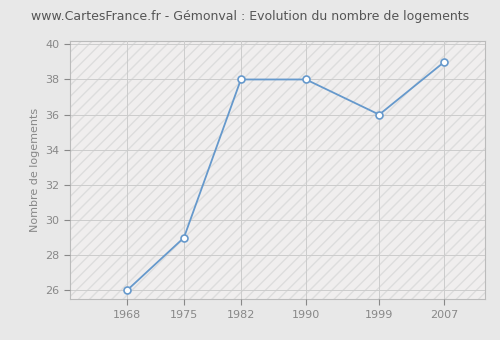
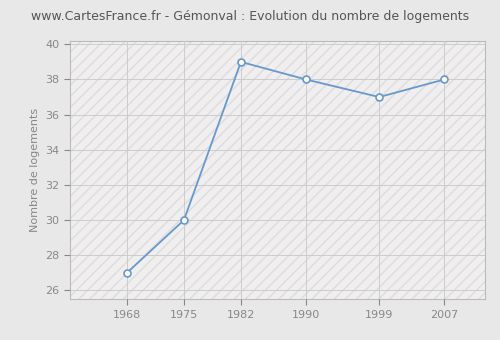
1968: 26 -> 27
1975: 29 -> 30
1982: 38 -> 39
1999: 36 -> 37
2007: 39 -> 38
